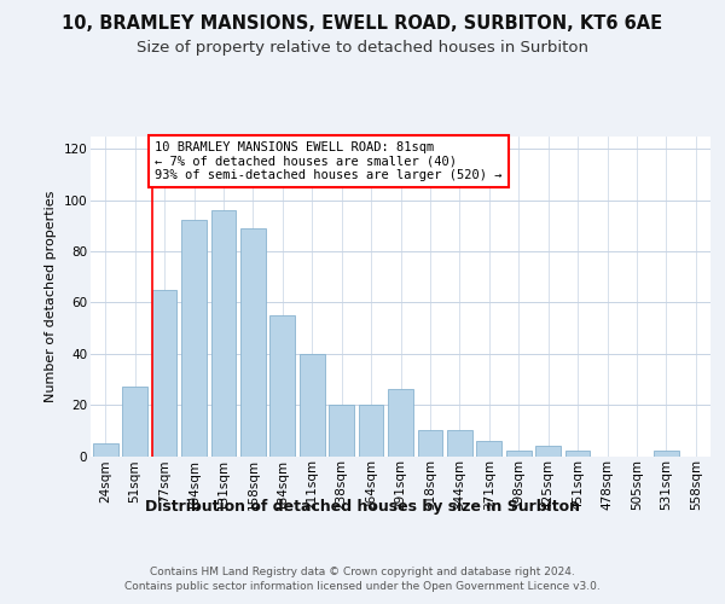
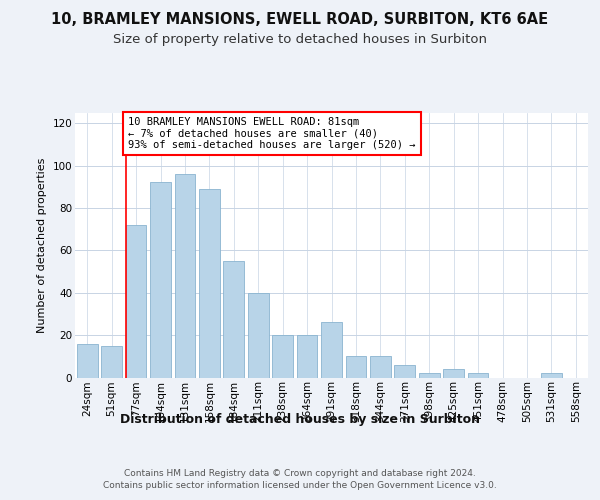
24sqm: 5 -> 16
51sqm: 27 -> 15
77sqm: 65 -> 72
